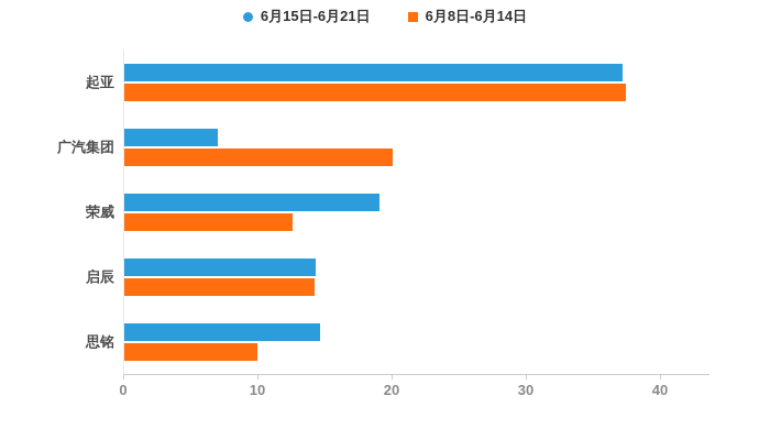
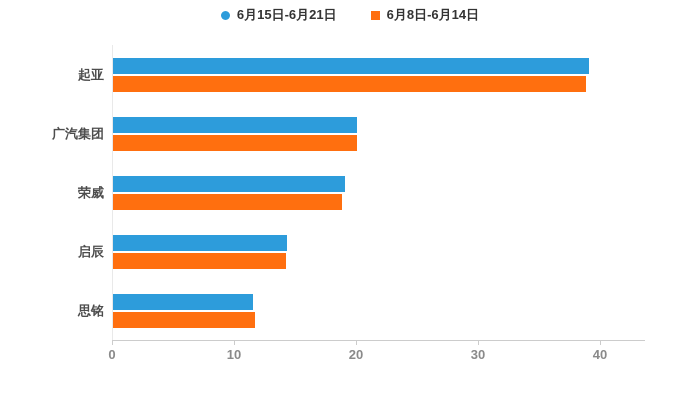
6月15日-6月21日/起亚: 37.1 -> 39.0
6月8日-6月14日/起亚: 37.4 -> 38.8
6月15日-6月21日/广汽集团: 7.0 -> 20.0
6月8日-6月14日/荣威: 12.5 -> 18.8
6月15日-6月21日/思铭: 14.6 -> 11.5
6月8日-6月14日/思铭: 9.9 -> 11.6
